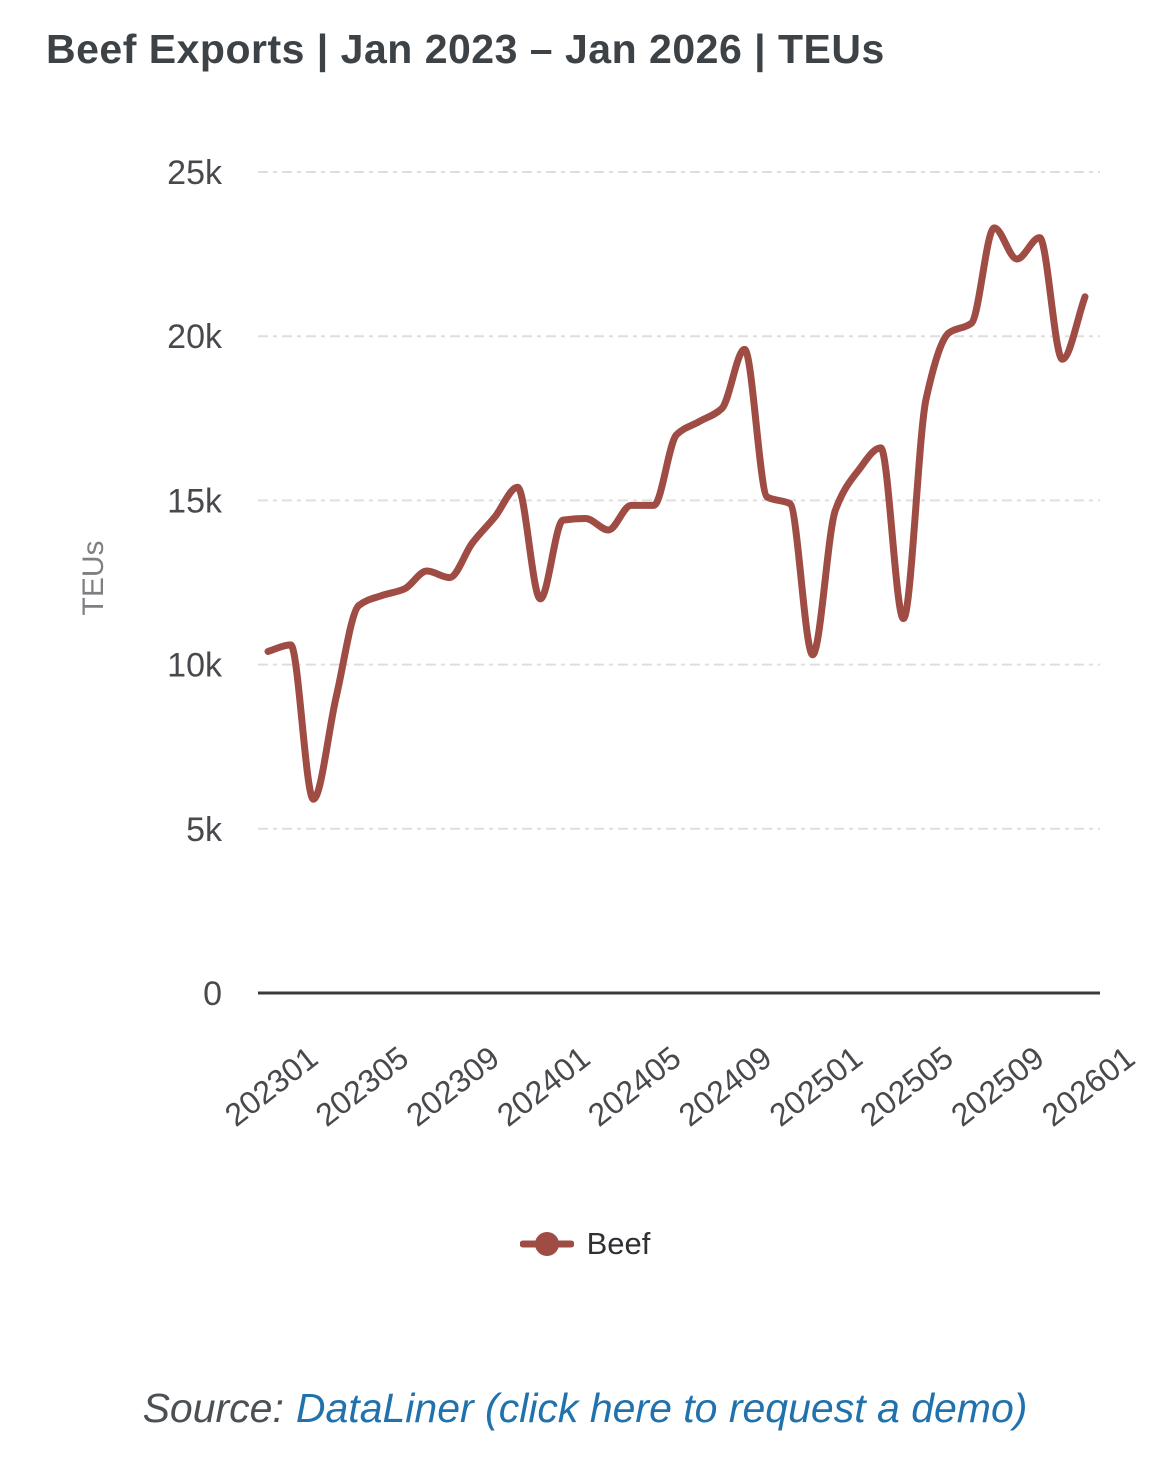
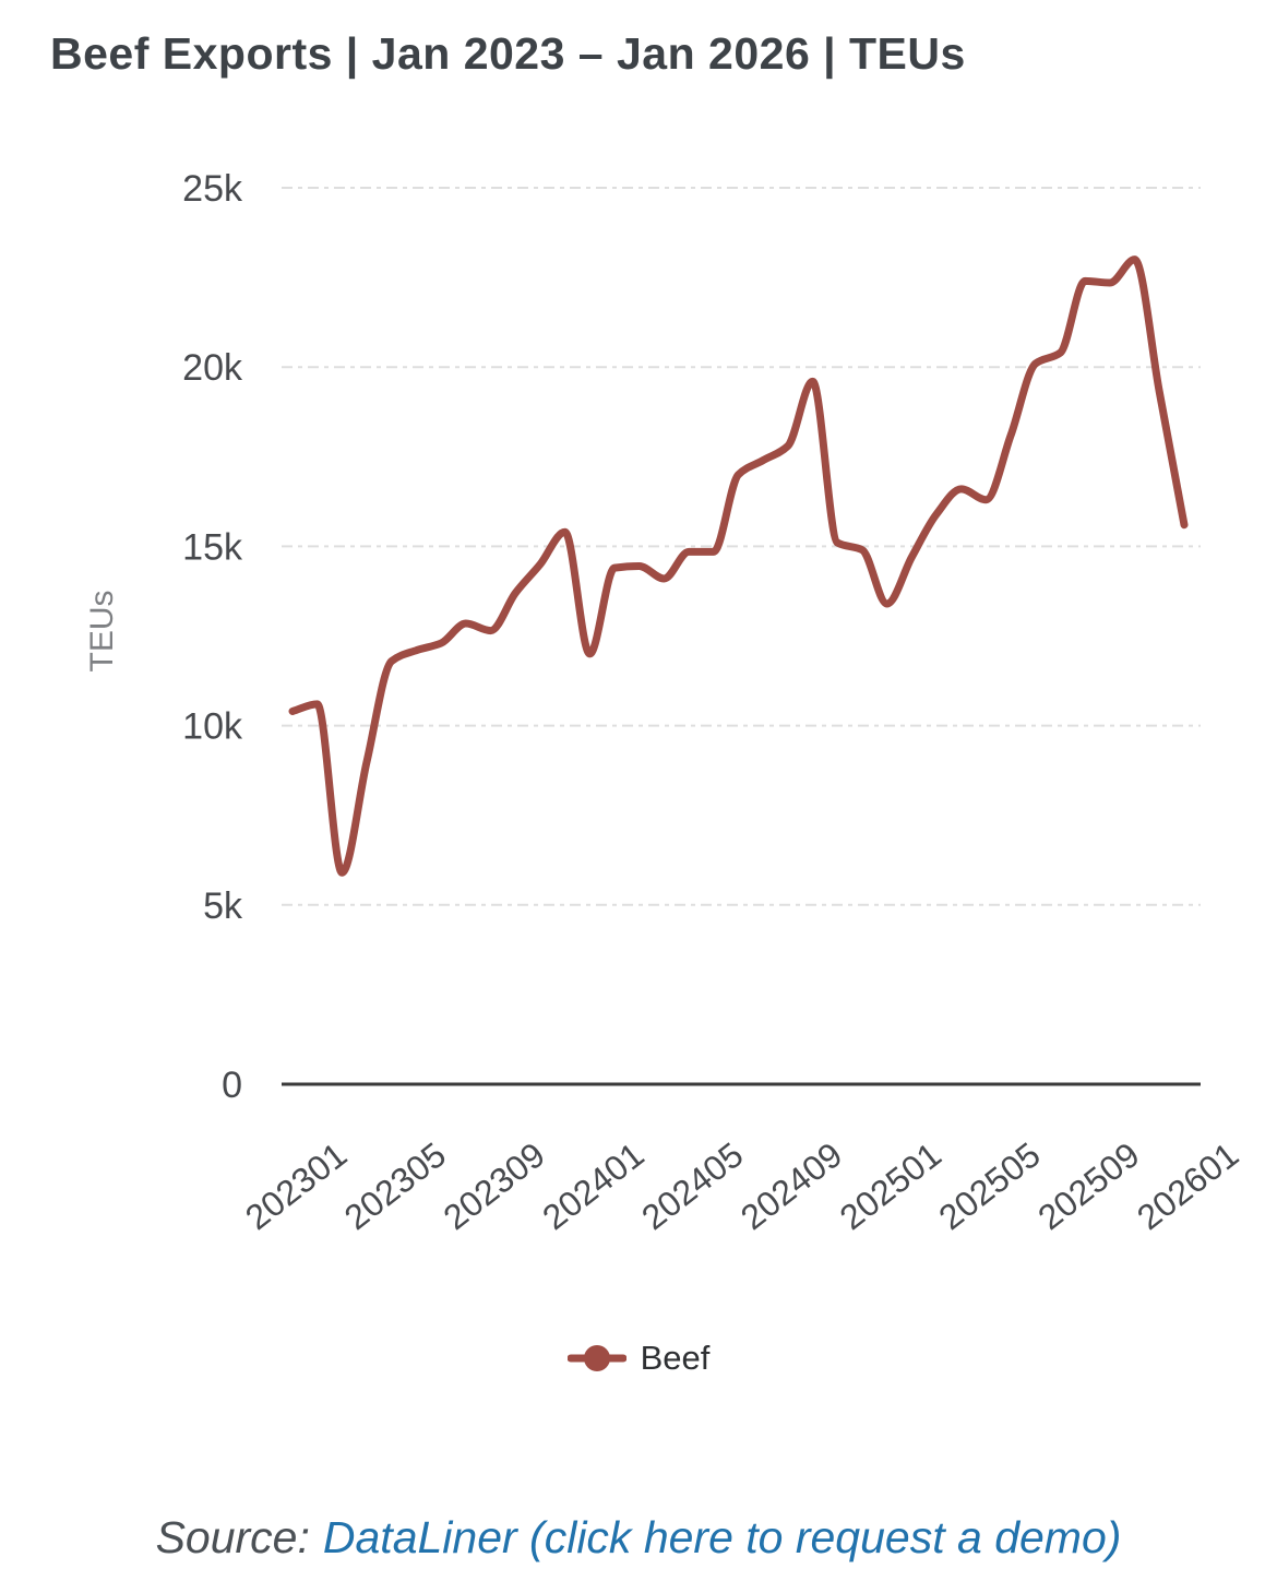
202501: 10.3k -> 13.4k
202505: 11.4k -> 16.3k
202509: 23.3k -> 22.4k
202601: 21.2k -> 15.6k
